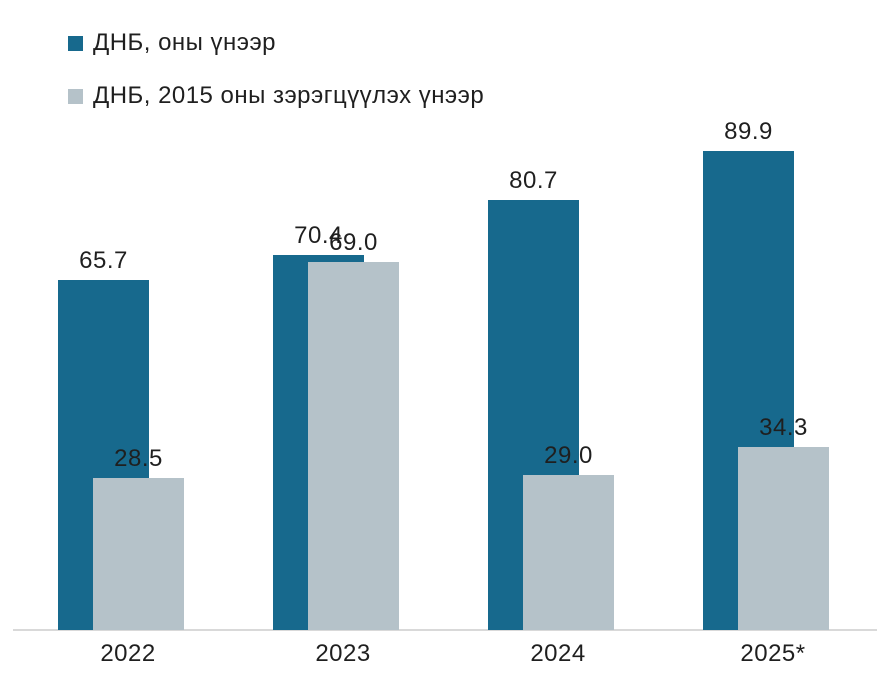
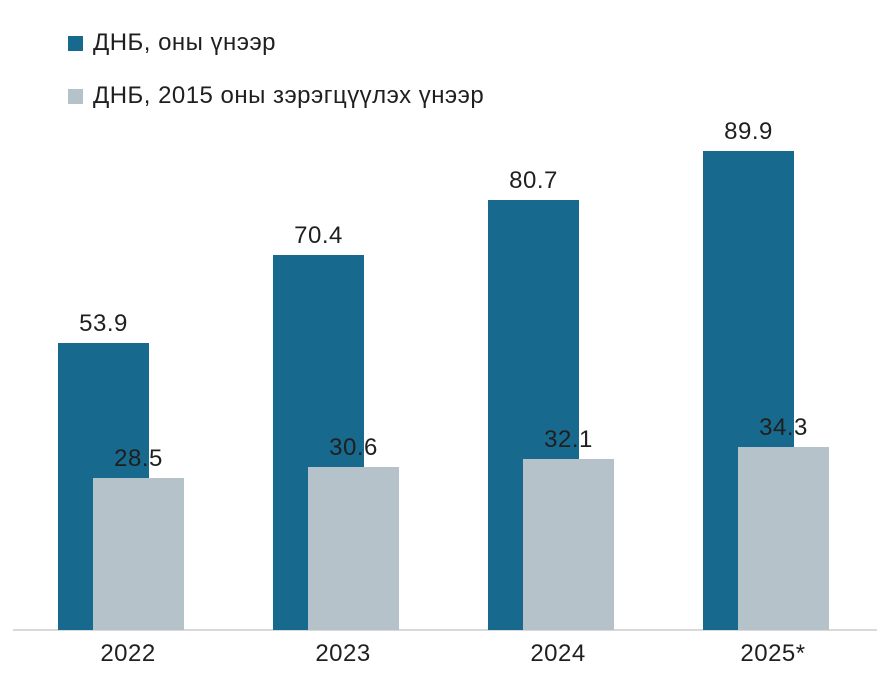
ДНБ, оны үнээр/2022: 65.7 -> 53.9
ДНБ, 2015 оны зэрэгцүүлэх үнээр/2023: 69.0 -> 30.6
ДНБ, 2015 оны зэрэгцүүлэх үнээр/2024: 29.0 -> 32.1
